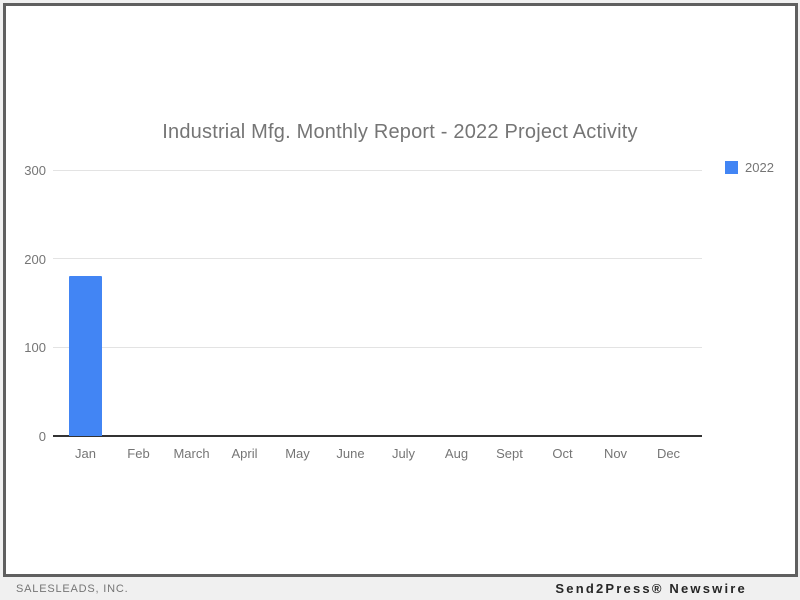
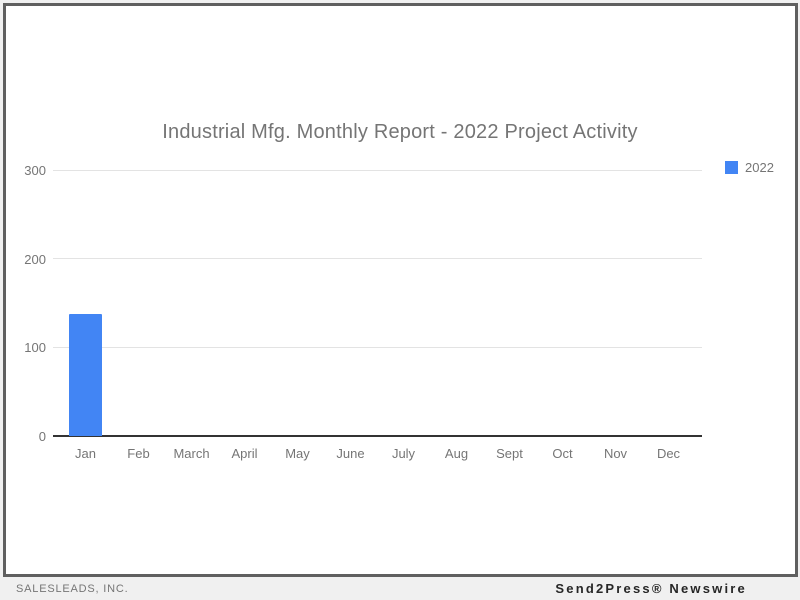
Jan: 180 -> 140
